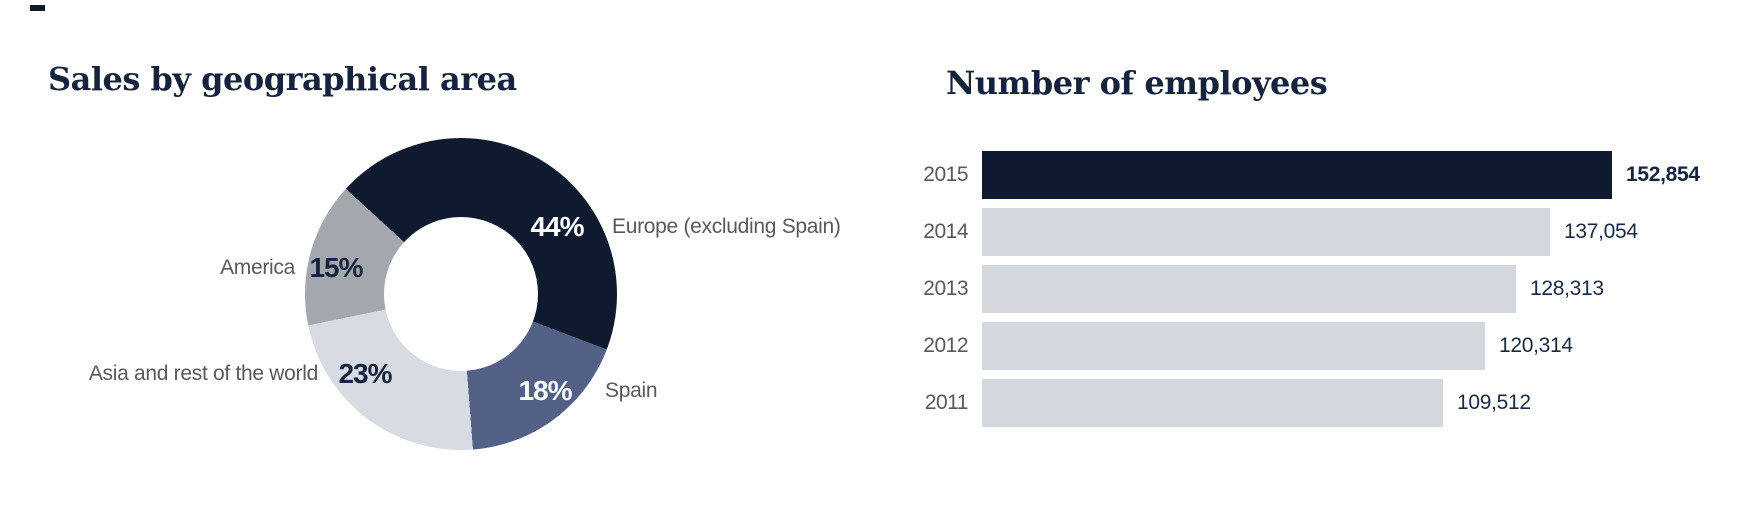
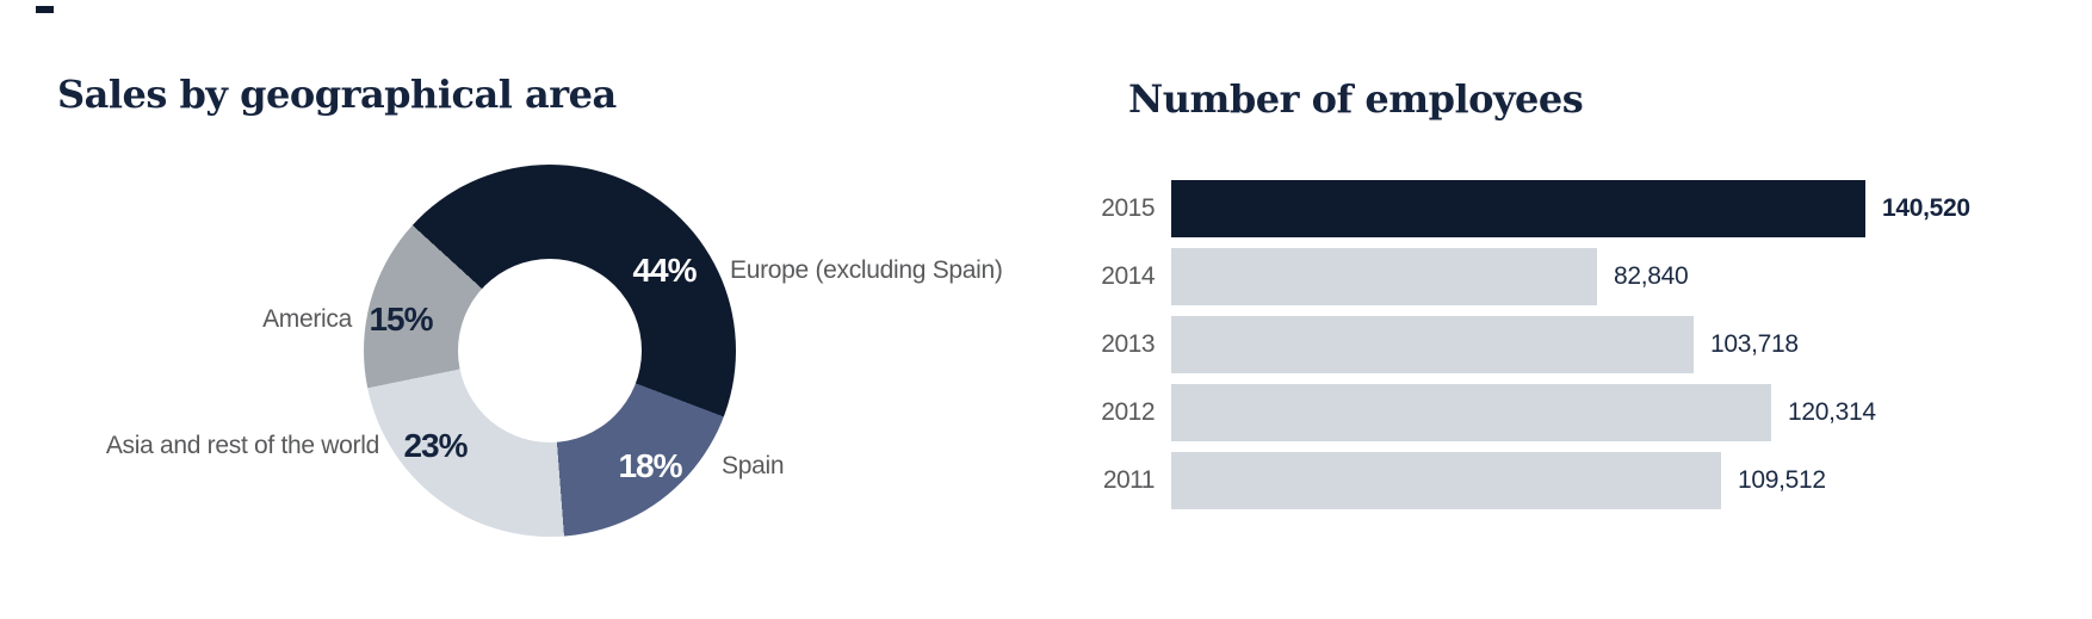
Number of employees/2015: 152,854 -> 140,520
Number of employees/2014: 137,054 -> 82,840
Number of employees/2013: 128,313 -> 103,718
